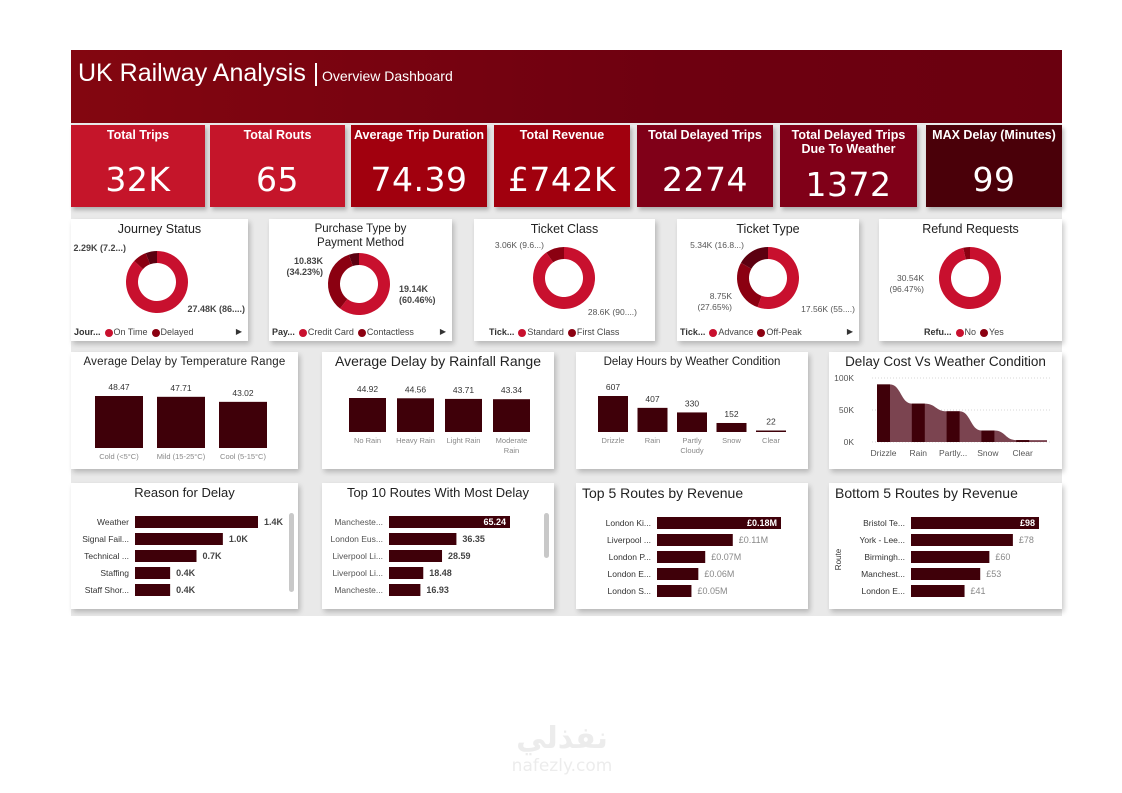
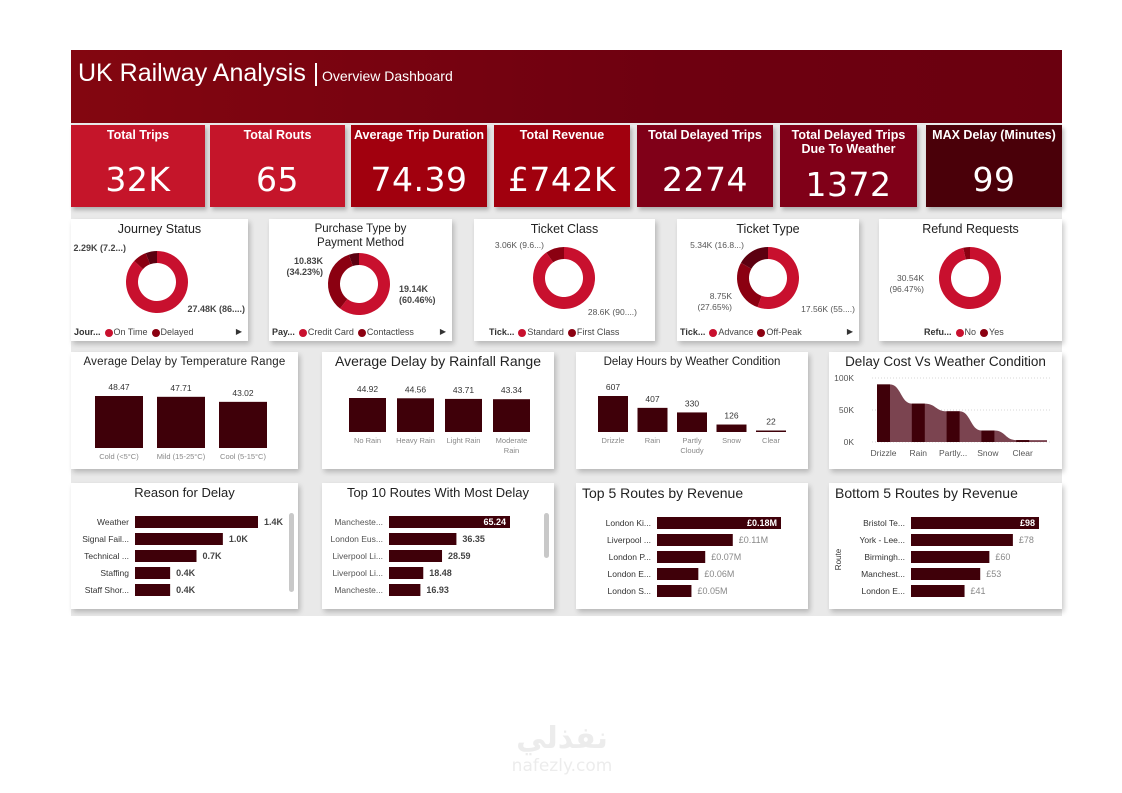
Delay Hours by Weather Condition/Snow: 152 -> 126
